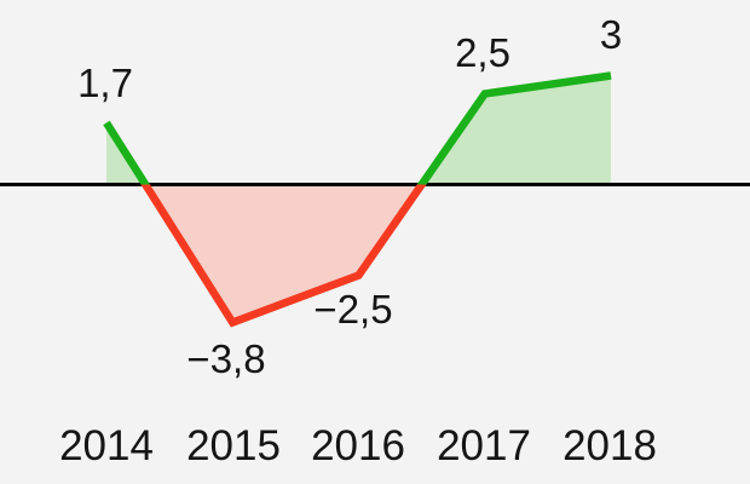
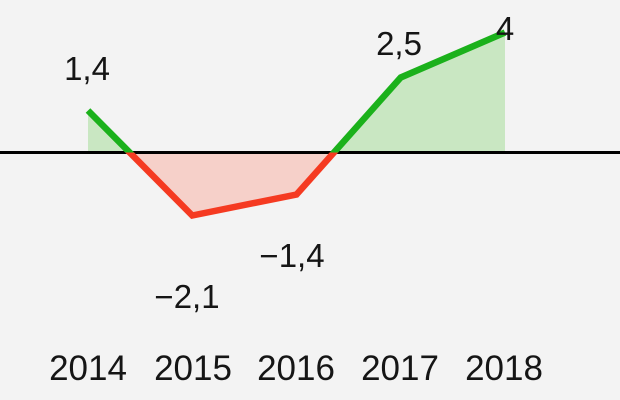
2014: 1,7 -> 1,4
2015: −3,8 -> −2,1
2016: −2,5 -> −1,4
2018: 3 -> 4
